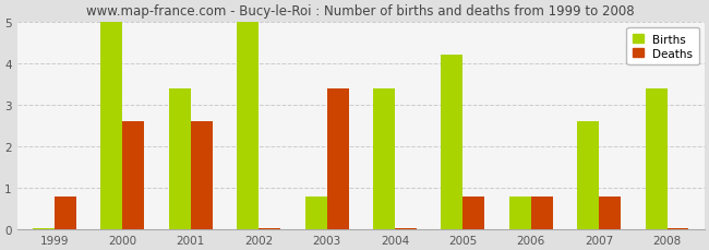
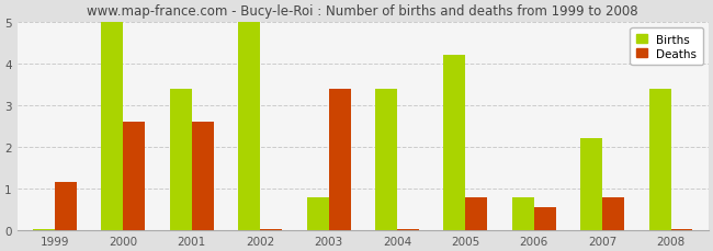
Deaths/1999: 0.80 -> 1.15
Deaths/2006: 0.80 -> 0.55
Births/2007: 2.60 -> 2.20
